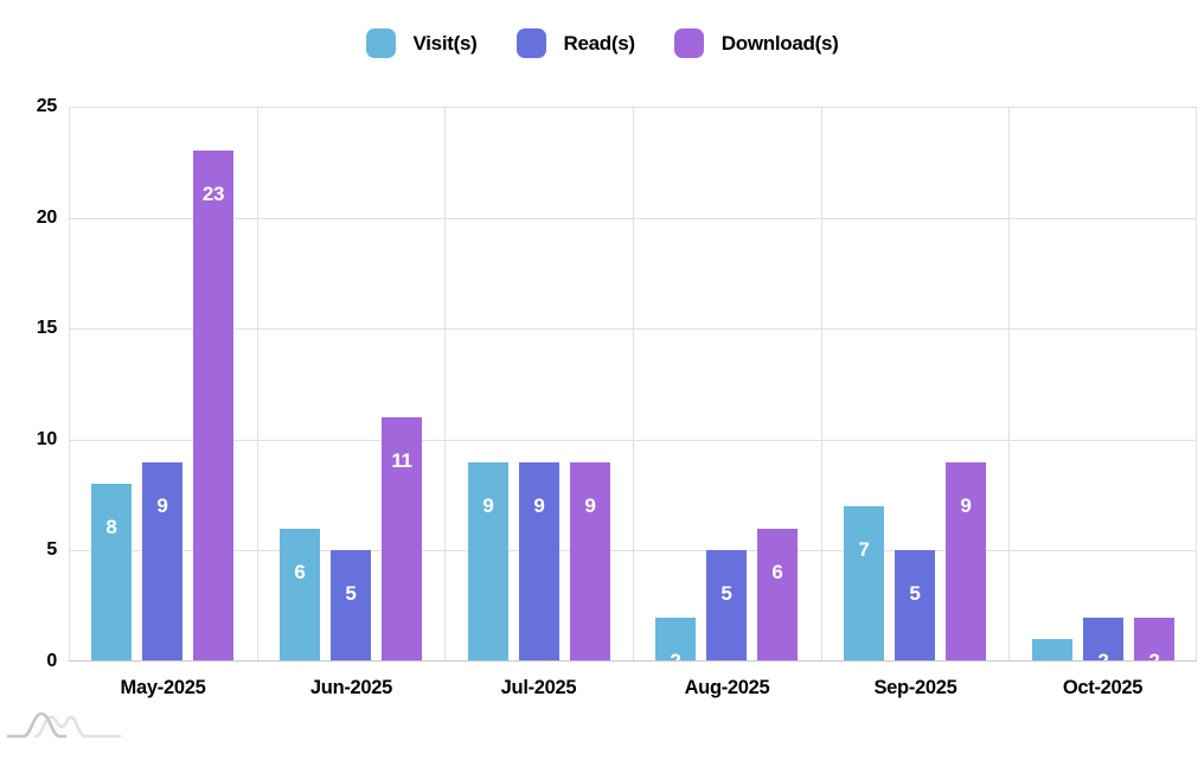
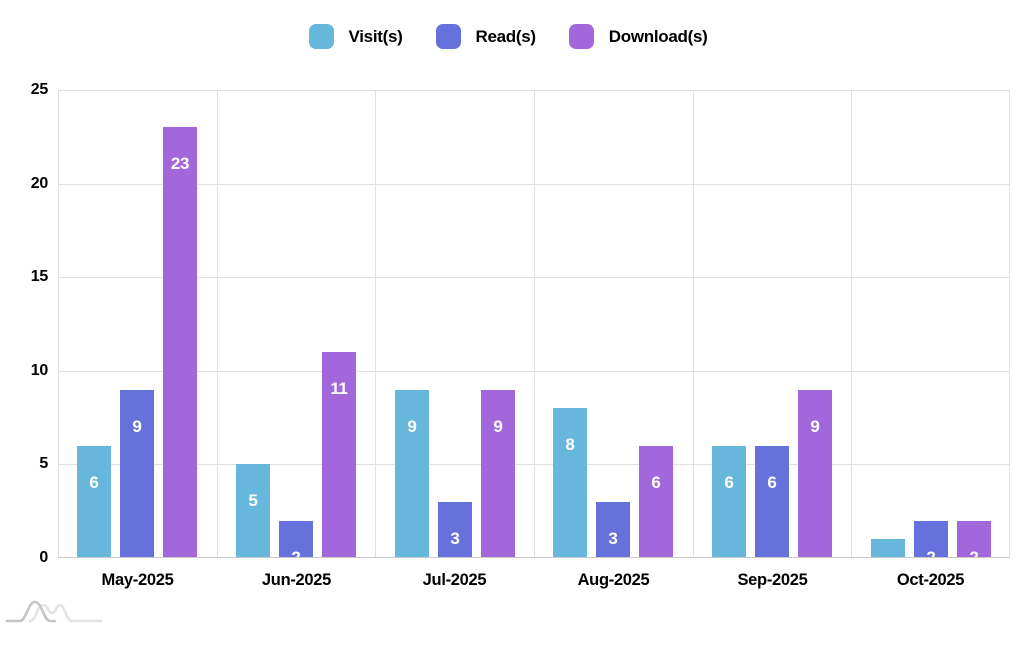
Visit(s)/May-2025: 8 -> 6
Visit(s)/Jun-2025: 6 -> 5
Read(s)/Jun-2025: 5 -> 2
Read(s)/Jul-2025: 9 -> 3
Visit(s)/Aug-2025: 2 -> 8
Read(s)/Aug-2025: 5 -> 3
Visit(s)/Sep-2025: 7 -> 6
Read(s)/Sep-2025: 5 -> 6
